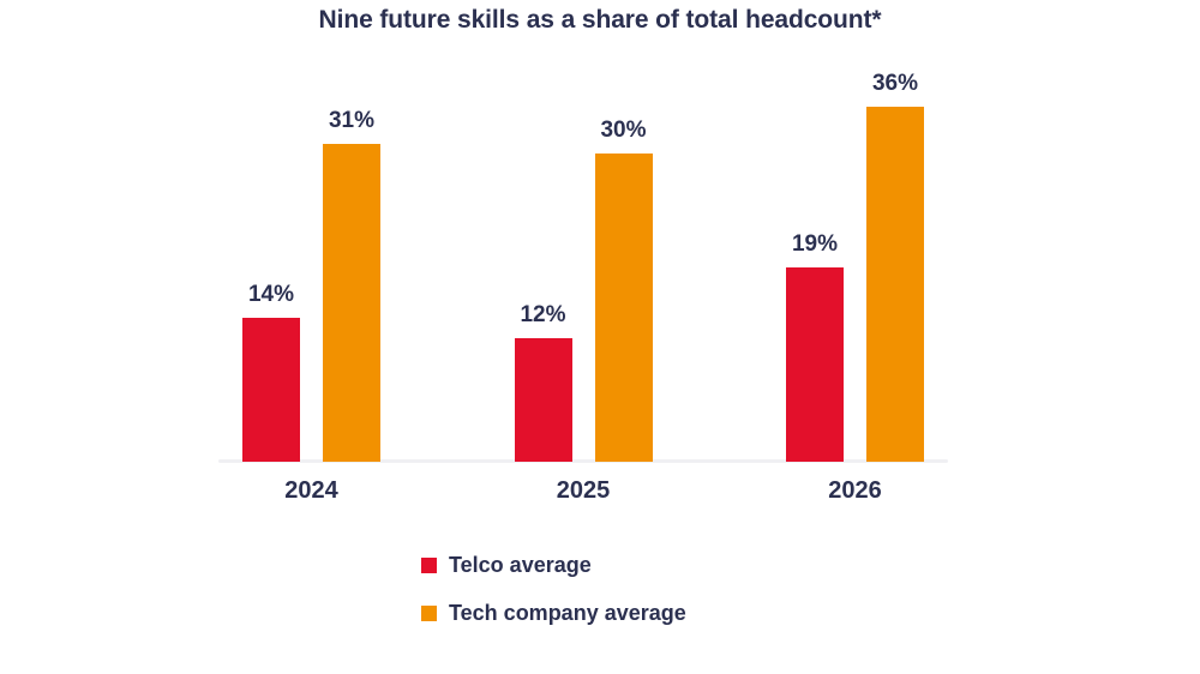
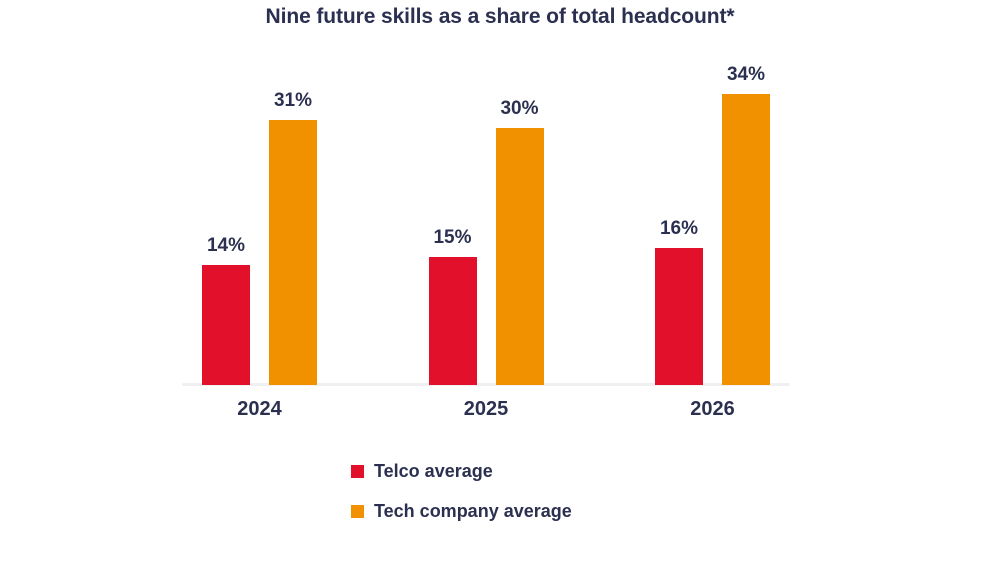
Telco average/2025: 12% -> 15%
Telco average/2026: 19% -> 16%
Tech company average/2026: 36% -> 34%
